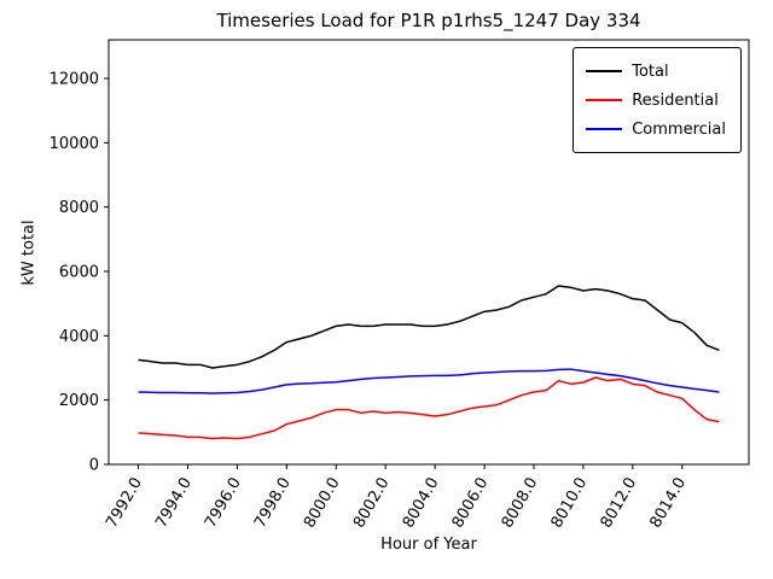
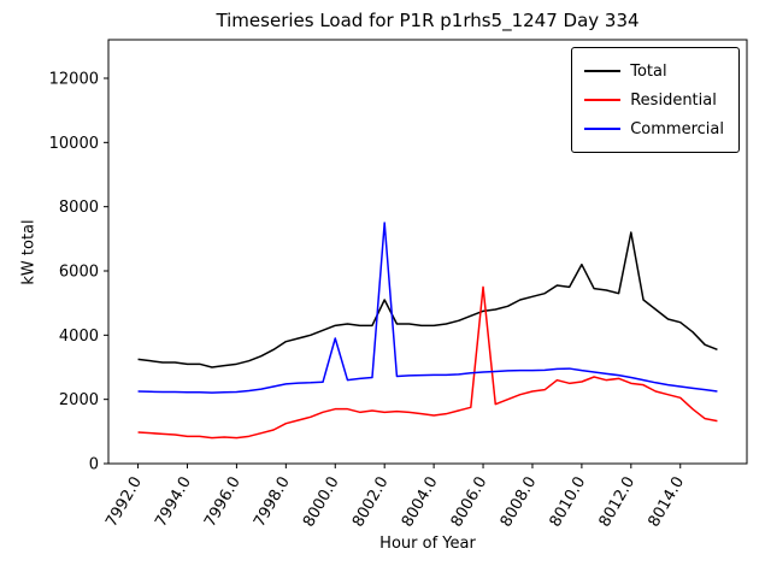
Commercial/8000.0: 2600 -> 3900
Total/8002.0: 4400 -> 5100
Commercial/8002.0: 2700 -> 7500
Residential/8006.0: 1800 -> 5500
Total/8010.0: 5400 -> 6200
Total/8012.0: 5200 -> 7200
